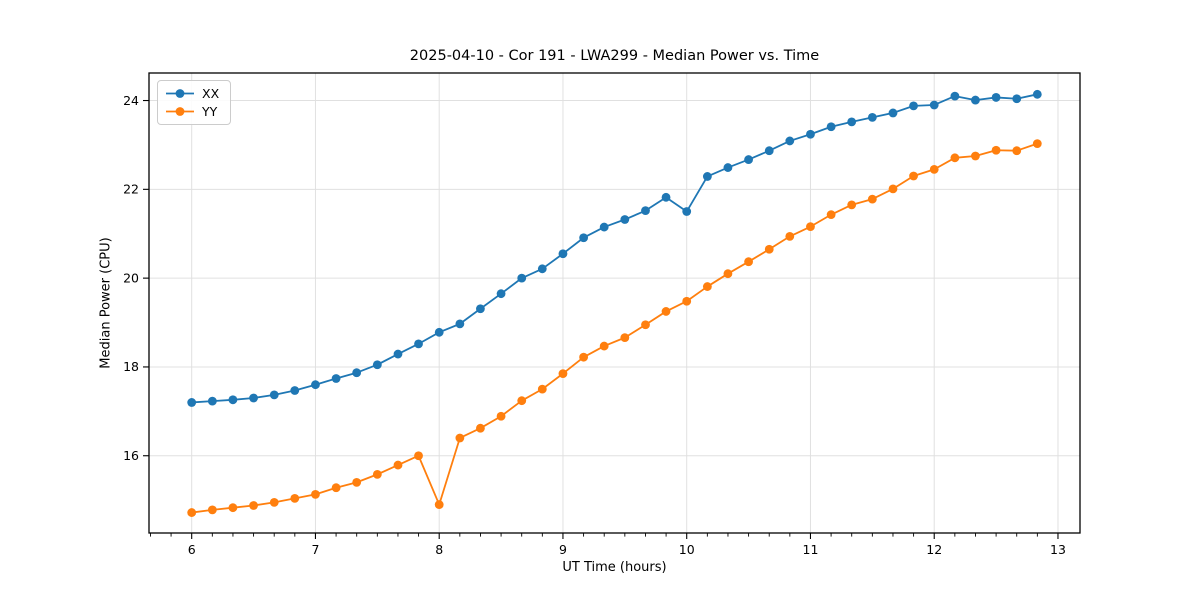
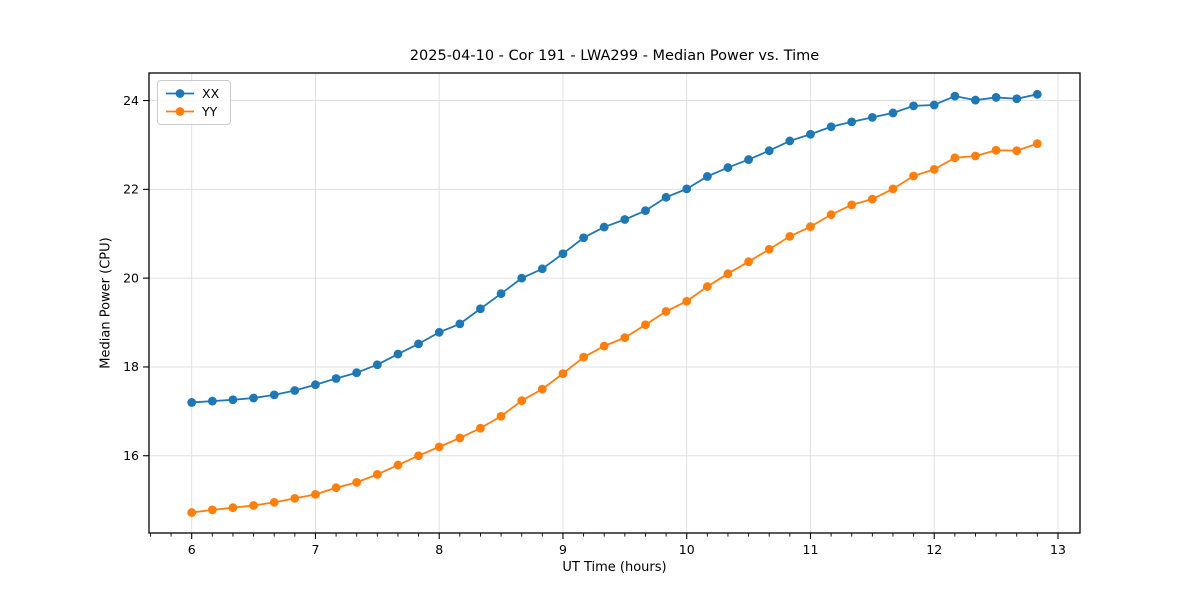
YY/8: 14.9 -> 16.2
XX/10: 21.5 -> 22.0
